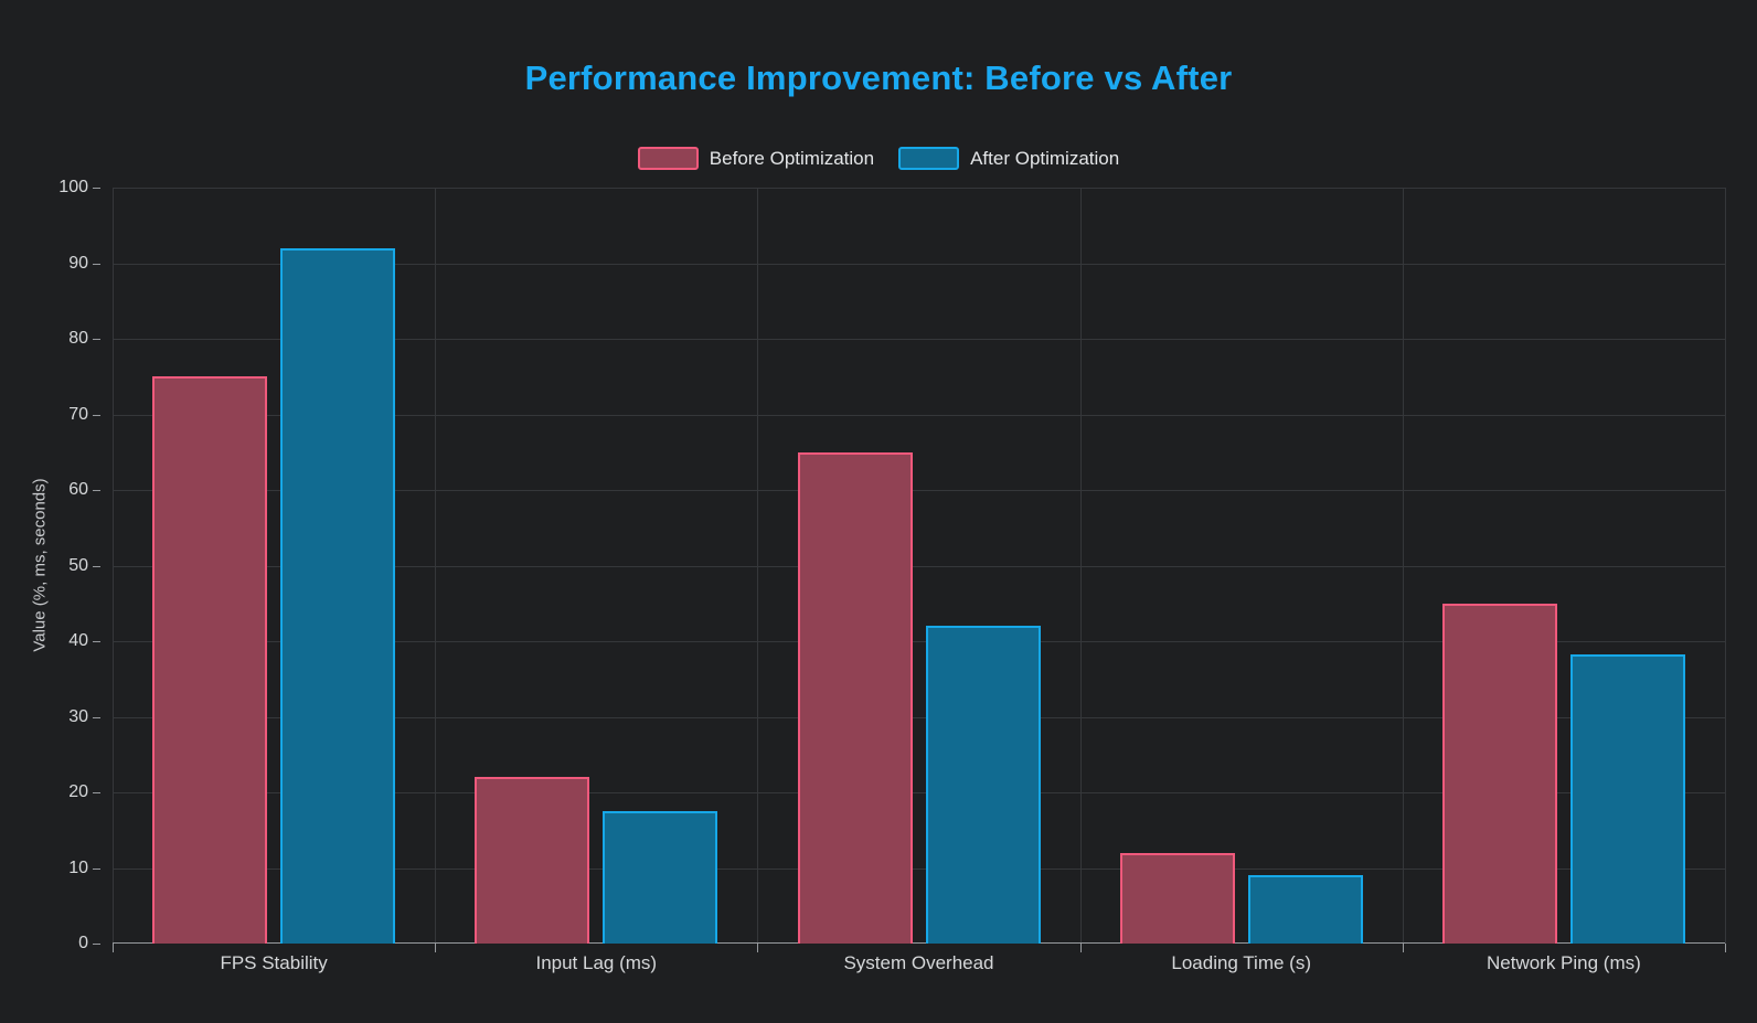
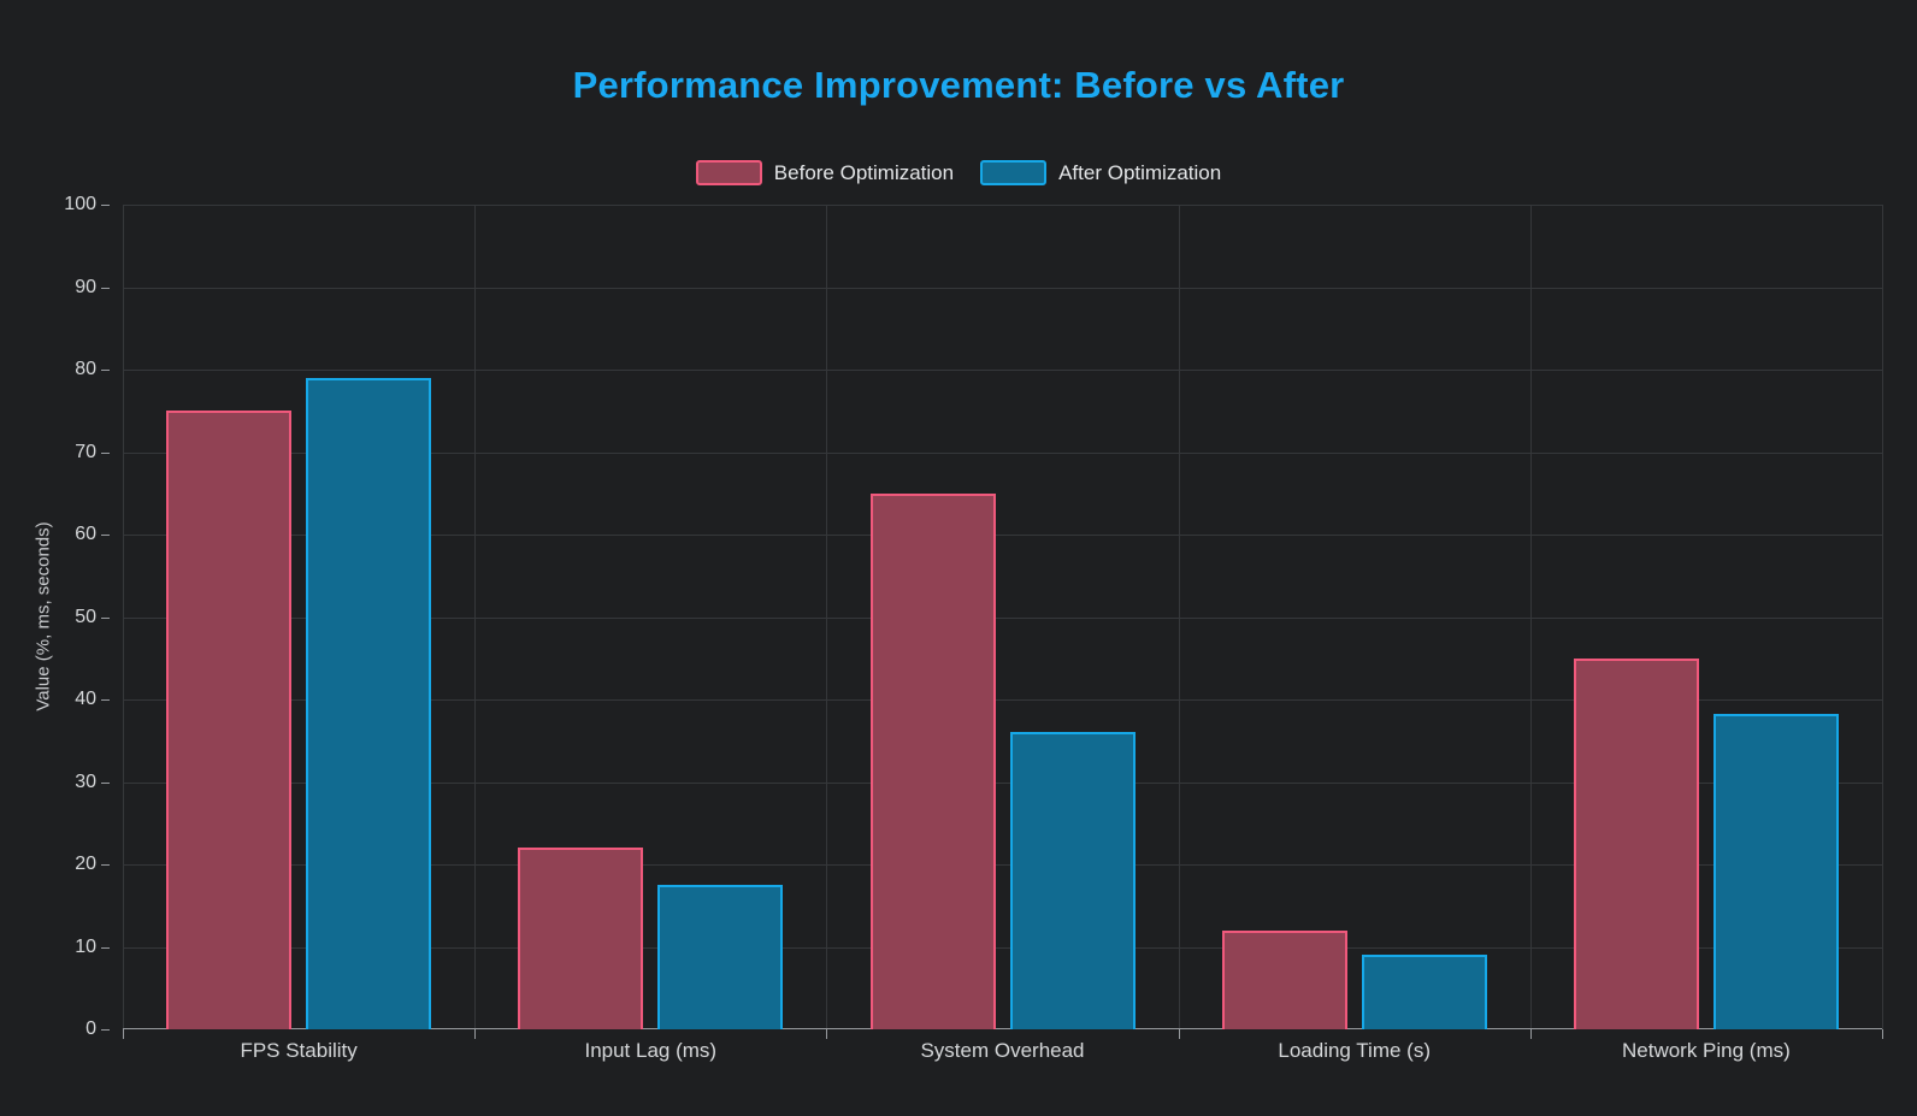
After Optimization/FPS Stability: 92 -> 79
After Optimization/System Overhead: 42 -> 36
